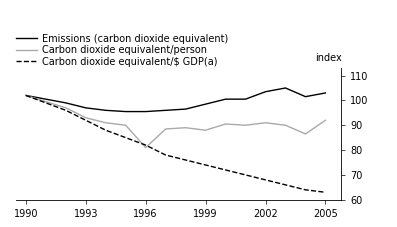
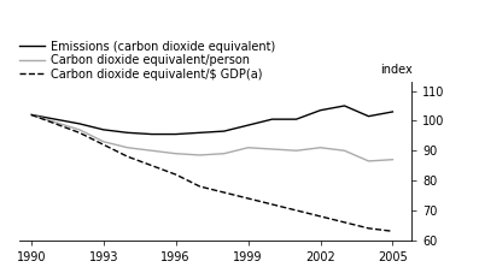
Carbon dioxide equivalent/person/1996: 81.0 -> 89.0
Carbon dioxide equivalent/person/1999: 88.0 -> 91.0
Carbon dioxide equivalent/person/2005: 92.0 -> 87.0
